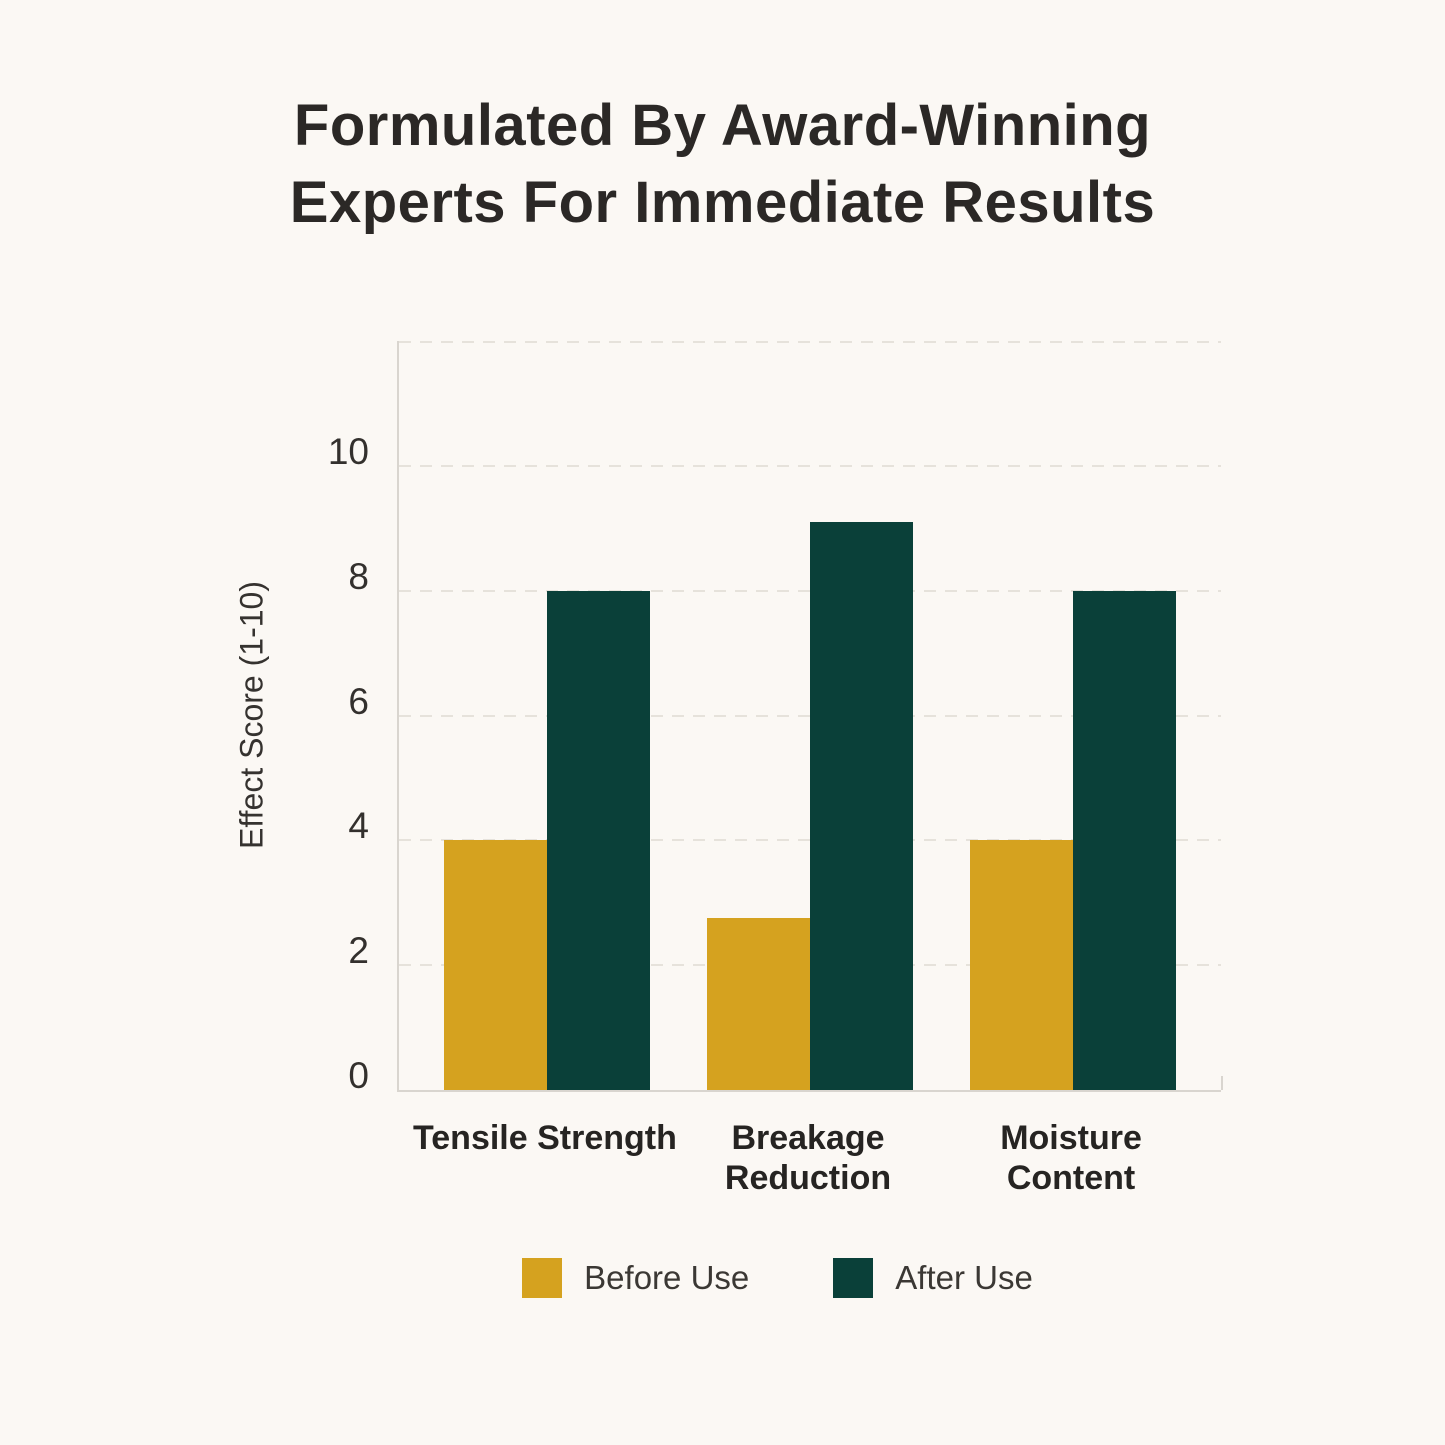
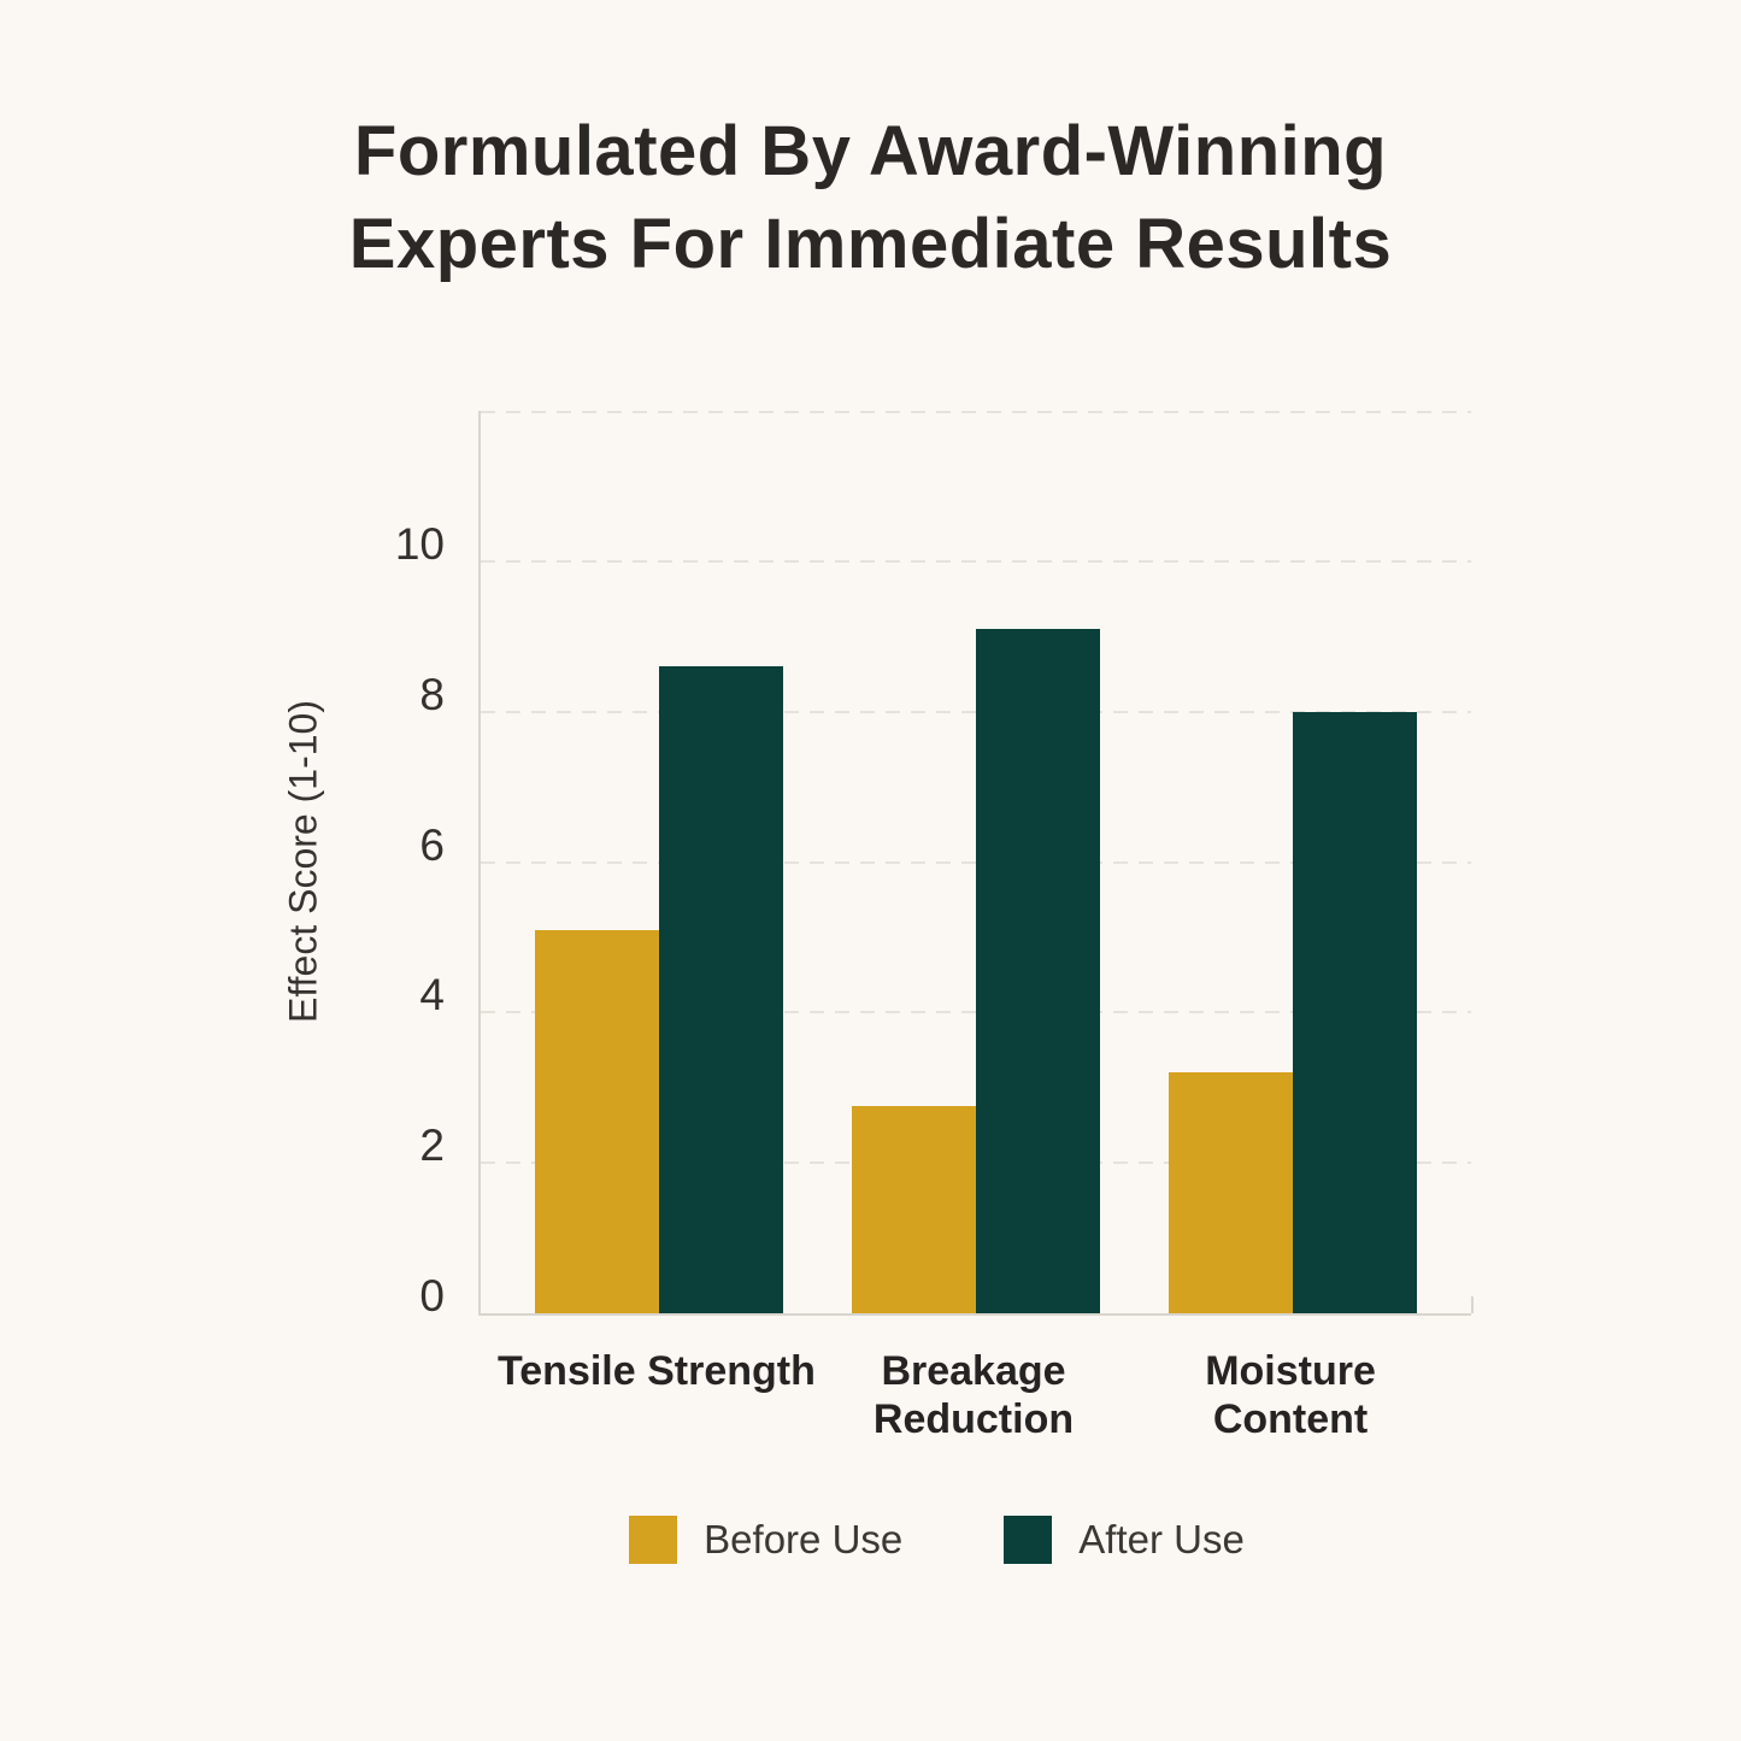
Before Use/Tensile Strength: 4.0 -> 5.1
After Use/Tensile Strength: 8.0 -> 8.6
Before Use/Moisture Content: 4.0 -> 3.2
